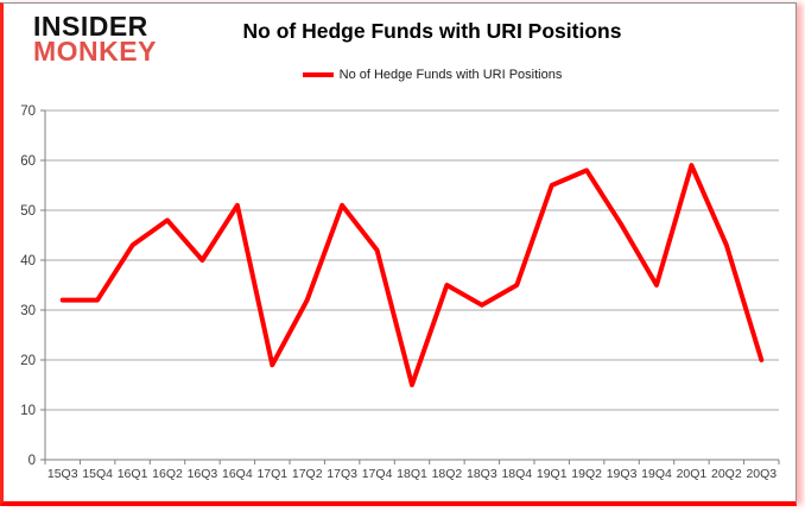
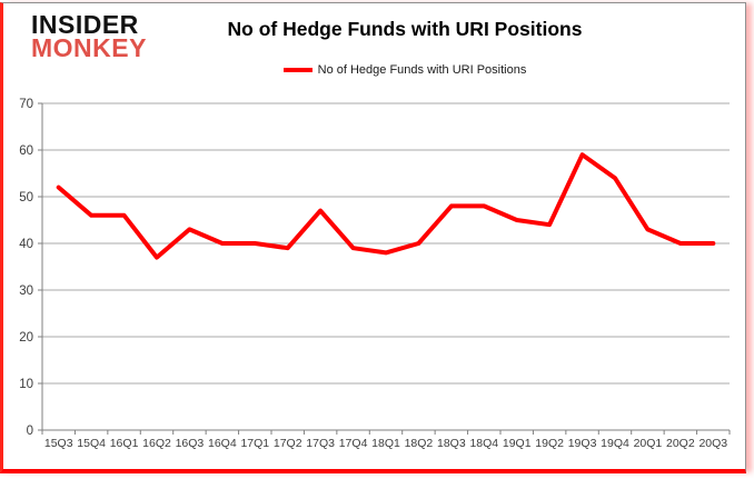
15Q3: 32 -> 52
15Q4: 32 -> 46
16Q1: 43 -> 46
16Q2: 48 -> 37
16Q3: 40 -> 43
16Q4: 51 -> 40
17Q1: 19 -> 40
17Q2: 32 -> 39
17Q3: 51 -> 47
17Q4: 42 -> 39
18Q1: 15 -> 38
18Q2: 35 -> 40
18Q3: 31 -> 48
18Q4: 35 -> 48
19Q1: 55 -> 45
19Q2: 58 -> 44
19Q3: 47 -> 59
19Q4: 35 -> 54
20Q1: 59 -> 43
20Q2: 43 -> 40
20Q3: 20 -> 40
